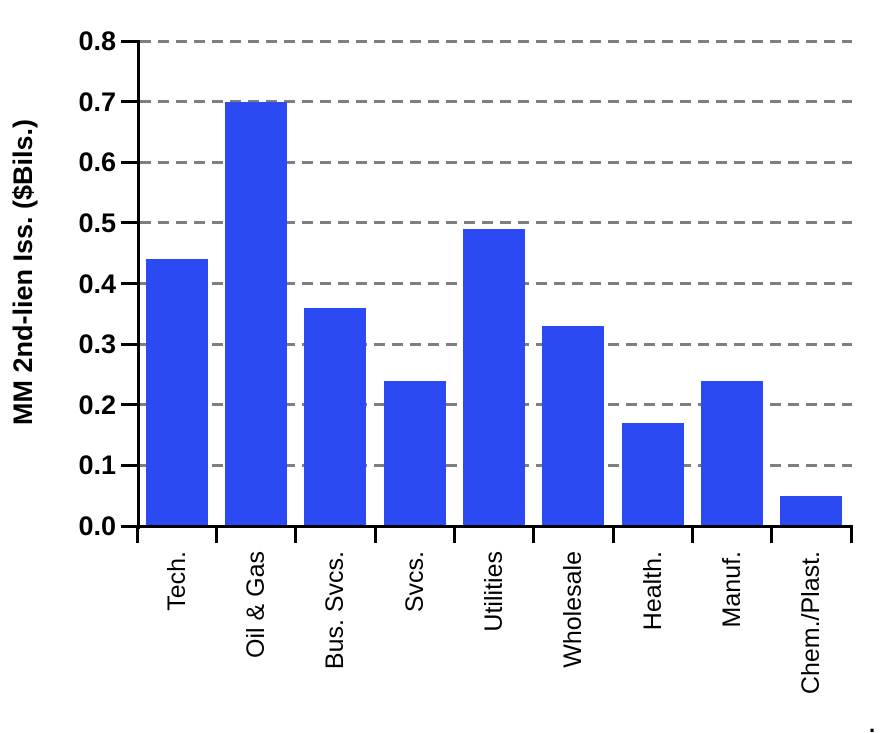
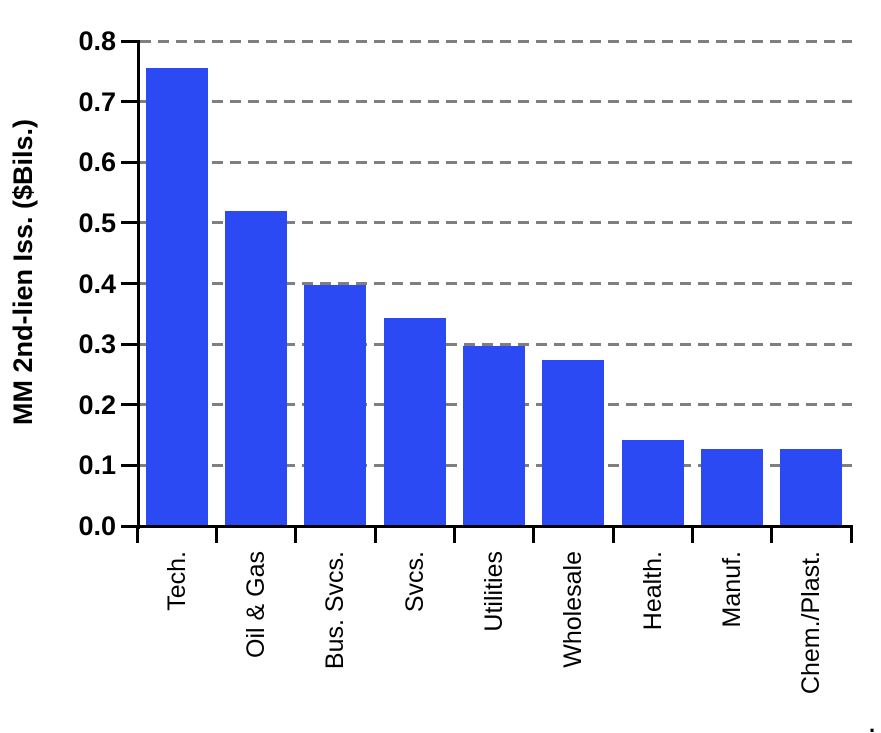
Tech.: 0.44 -> 0.76
Oil & Gas: 0.70 -> 0.52
Bus. Svcs.: 0.36 -> 0.40
Svcs.: 0.24 -> 0.34
Utilities: 0.49 -> 0.30
Wholesale: 0.33 -> 0.27
Health.: 0.17 -> 0.14
Manuf.: 0.24 -> 0.13
Chem./Plast.: 0.05 -> 0.13
